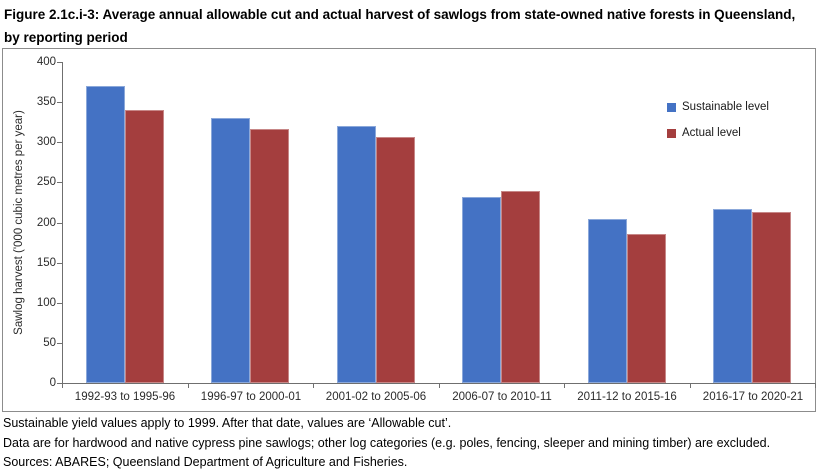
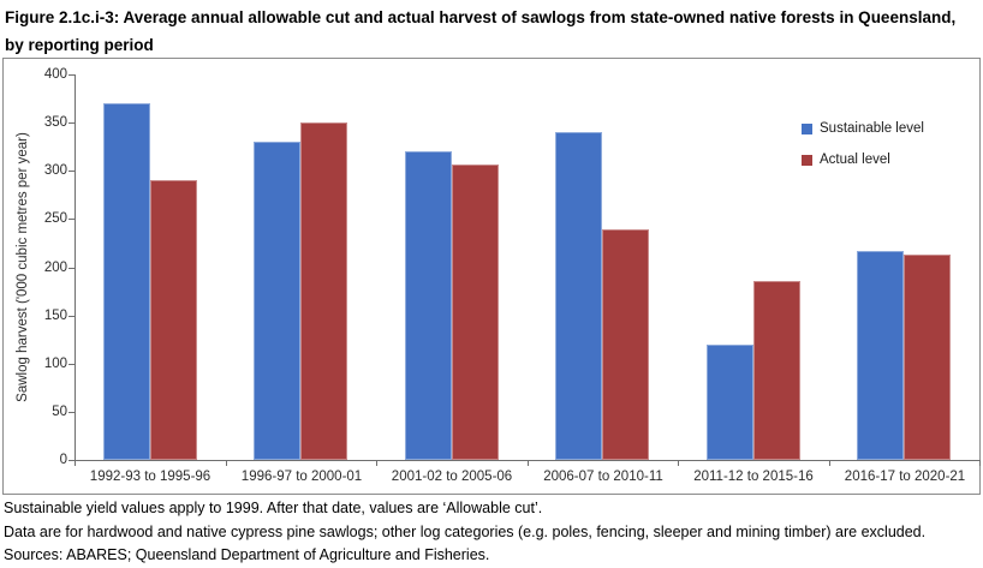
Actual level/1992-93 to 1995-96: 340 -> 290
Actual level/1996-97 to 2000-01: 320 -> 350
Sustainable level/2006-07 to 2010-11: 230 -> 340
Sustainable level/2011-12 to 2015-16: 200 -> 120
